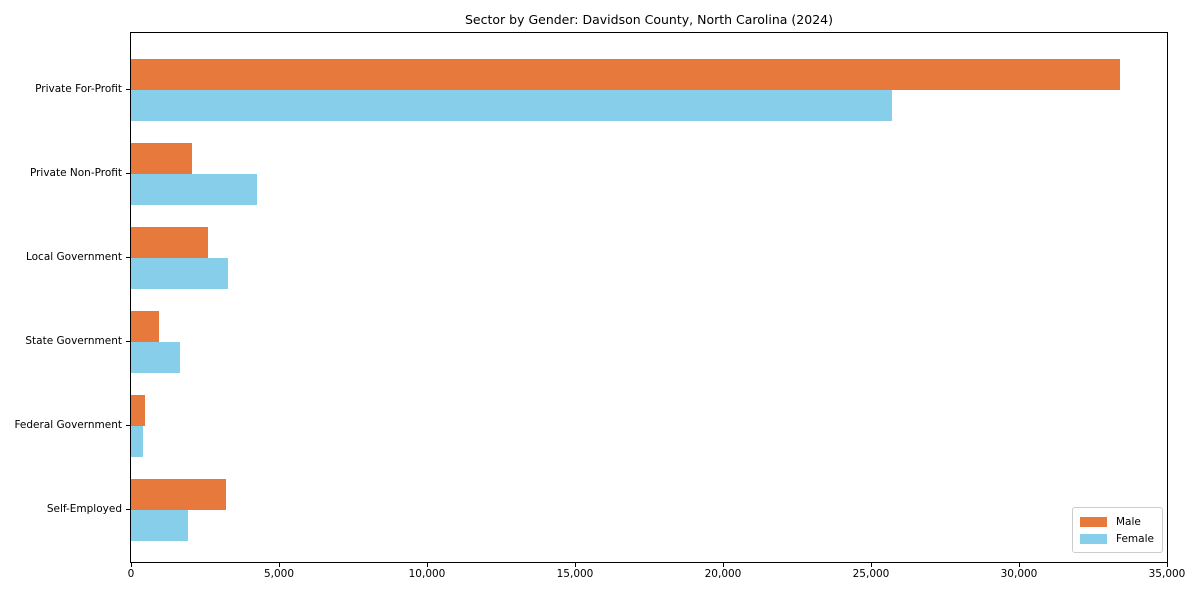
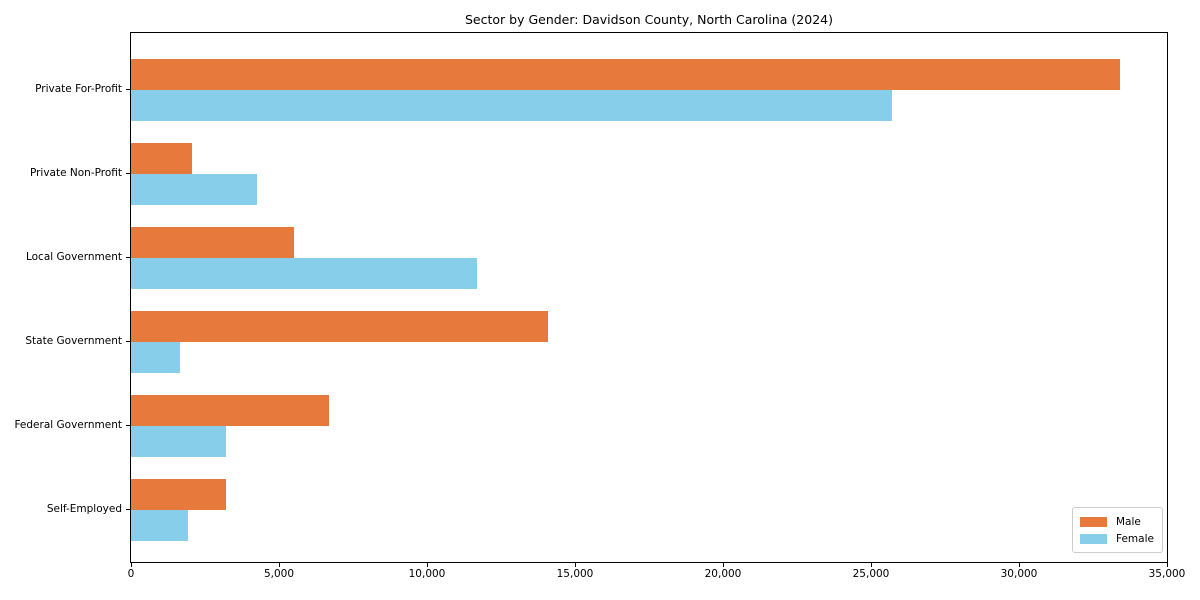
Male/Local Government: 2600 -> 5500
Female/Local Government: 3300 -> 11700
Male/State Government: 900 -> 14100
Male/Federal Government: 500 -> 6700
Female/Federal Government: 400 -> 3200
